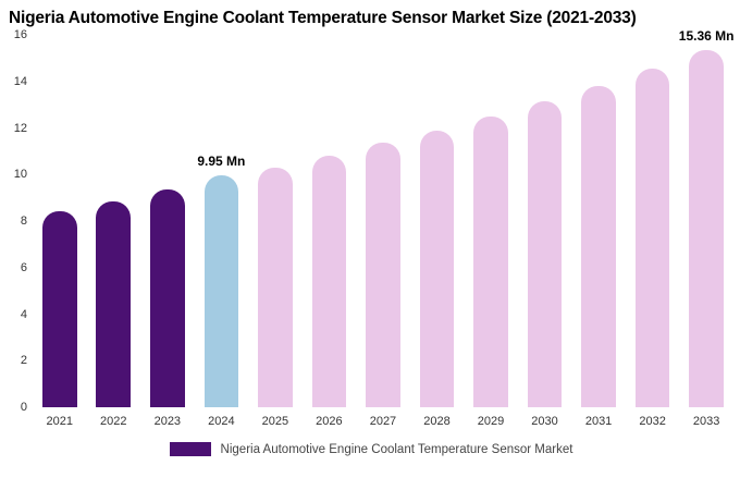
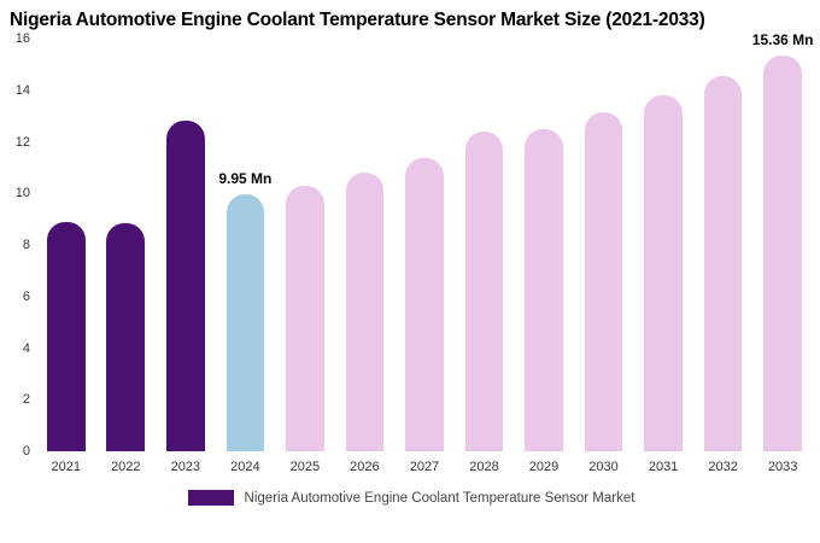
2021: 8.4 -> 8.9
2023: 9.3 -> 12.8
2028: 11.9 -> 12.4
